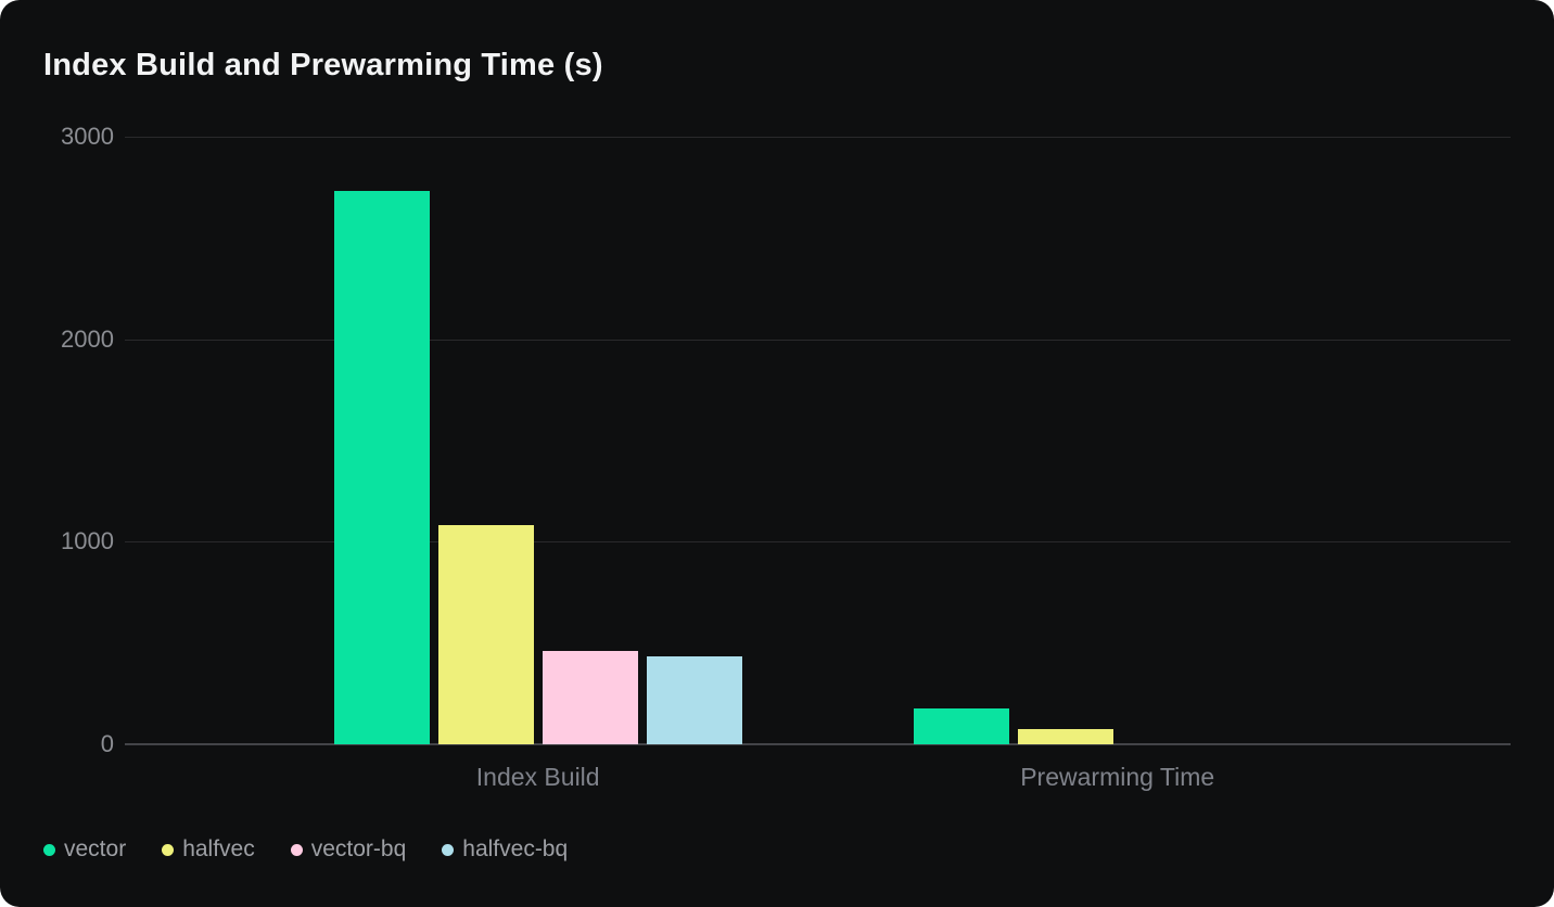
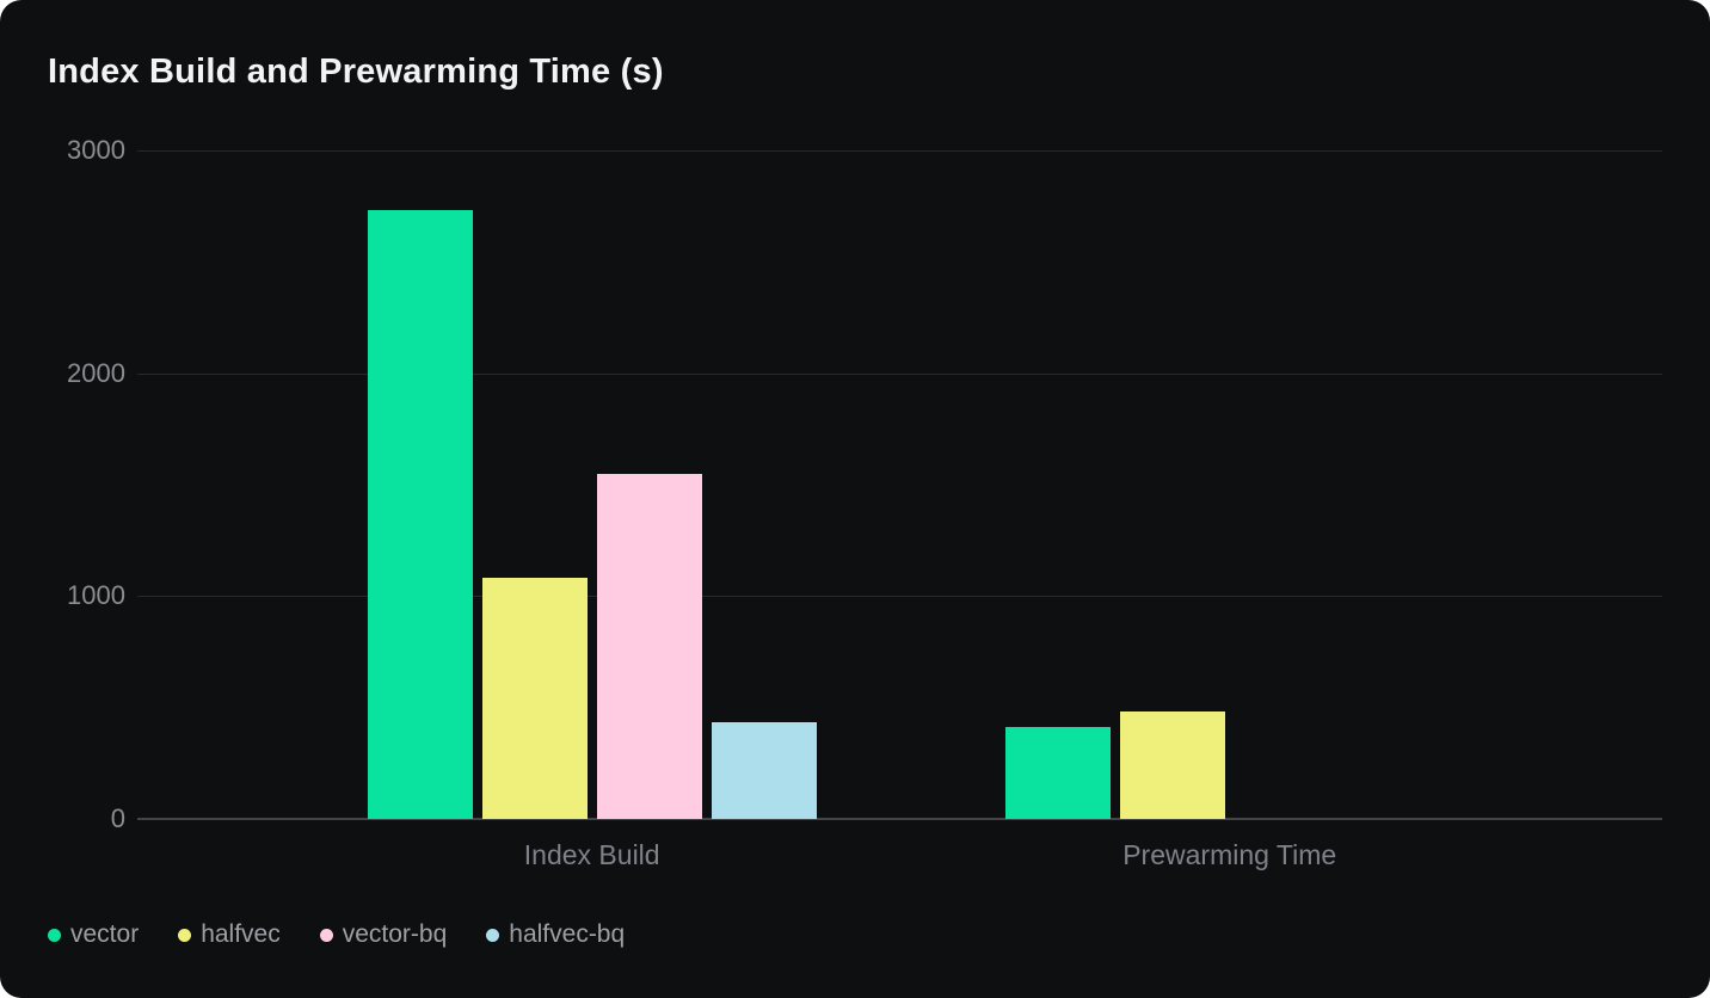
vector-bq/Index Build: 460 -> 1550
vector/Prewarming Time: 180 -> 410
halfvec/Prewarming Time: 80 -> 480
